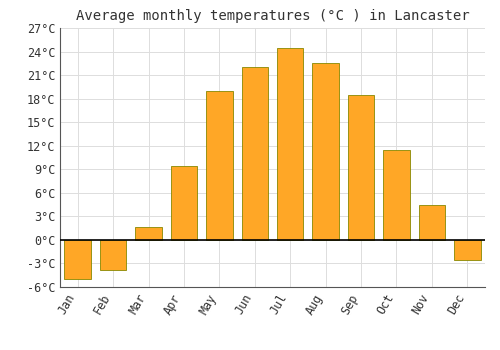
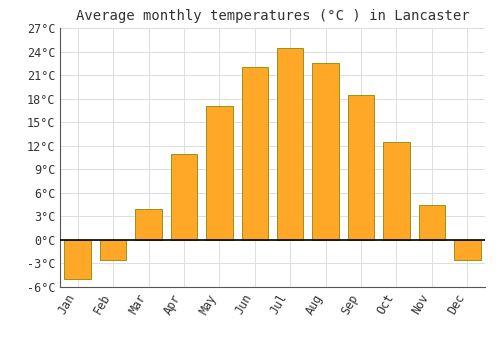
Feb: -3.8°C -> -2.5°C
Mar: 1.6°C -> 4.0°C
Apr: 9.4°C -> 11.0°C
May: 19.0°C -> 17.0°C
Oct: 11.4°C -> 12.5°C
